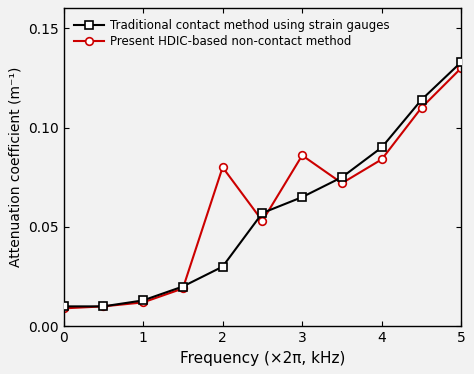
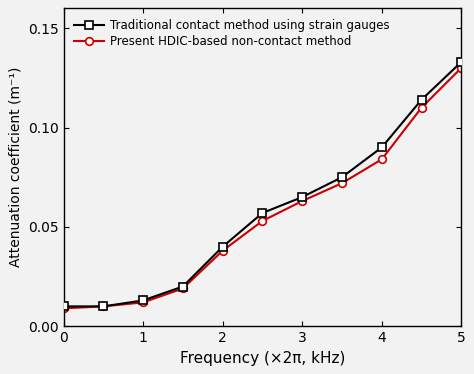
Traditional contact method using strain gauges/2: 0.030 -> 0.040
Present HDIC-based non-contact method/2: 0.080 -> 0.038
Present HDIC-based non-contact method/3: 0.086 -> 0.063
